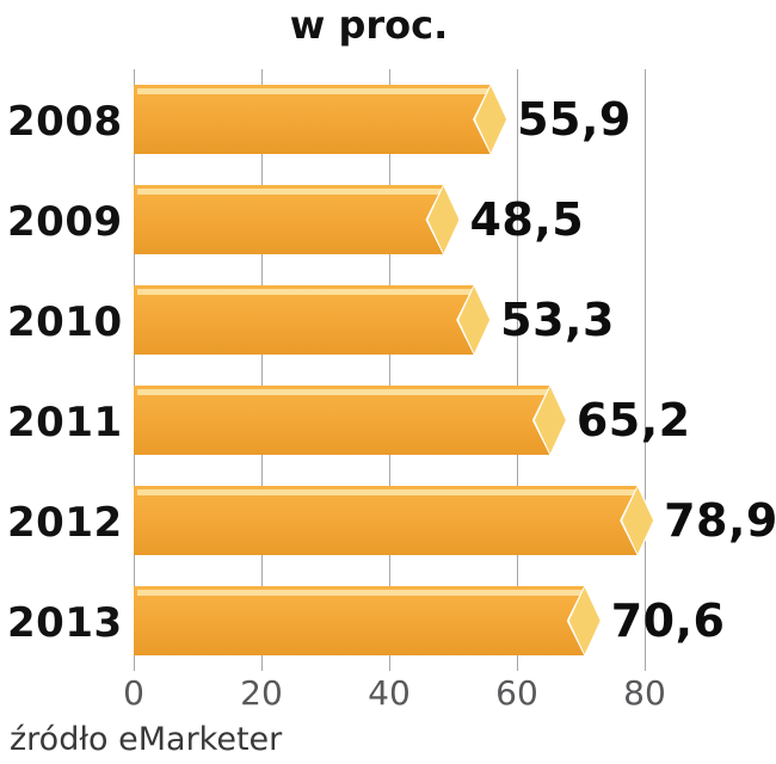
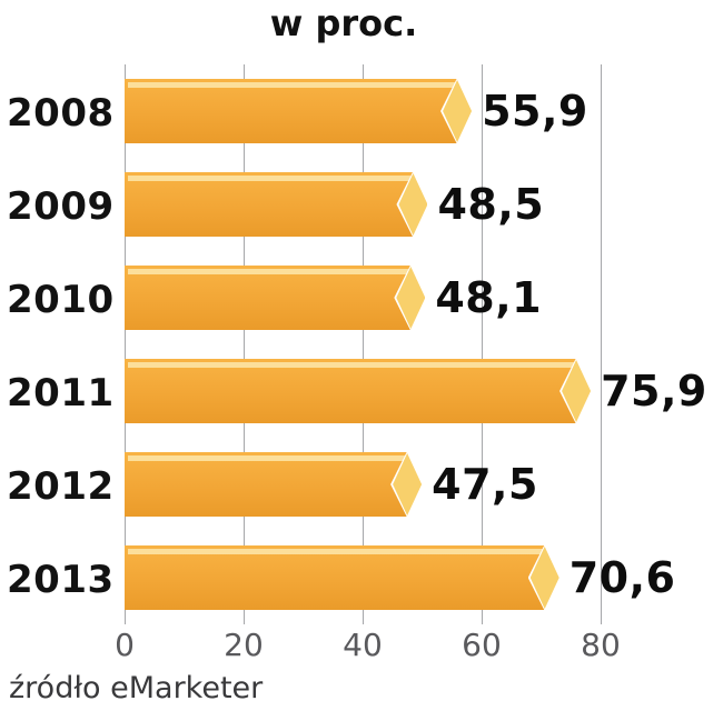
2010: 53,3 -> 48,1
2011: 65,2 -> 75,9
2012: 78,9 -> 47,5
